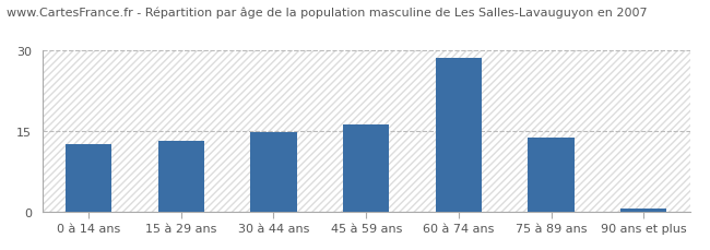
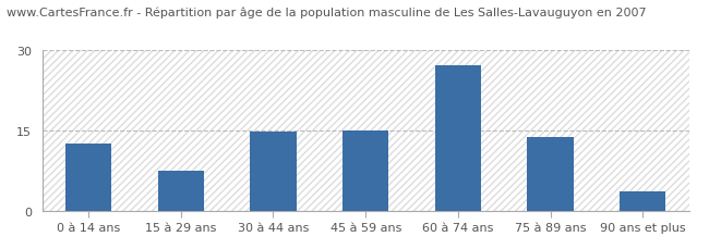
15 à 29 ans: 13.0 -> 7.5
45 à 59 ans: 16.1 -> 15.0
60 à 74 ans: 28.5 -> 27.0
90 ans et plus: 0.5 -> 3.5
